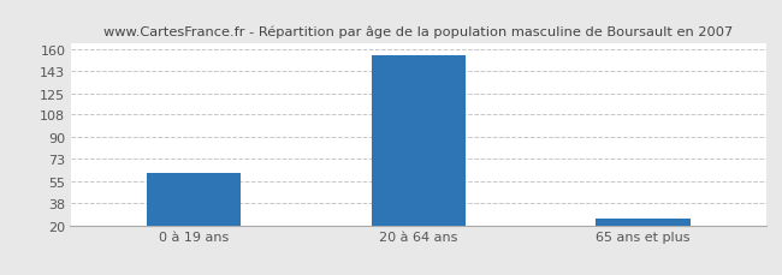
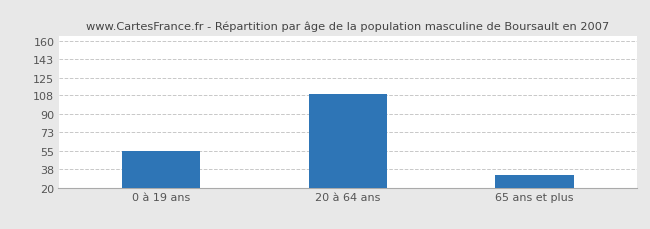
0 à 19 ans: 62 -> 55
20 à 64 ans: 155 -> 109
65 ans et plus: 25 -> 32
